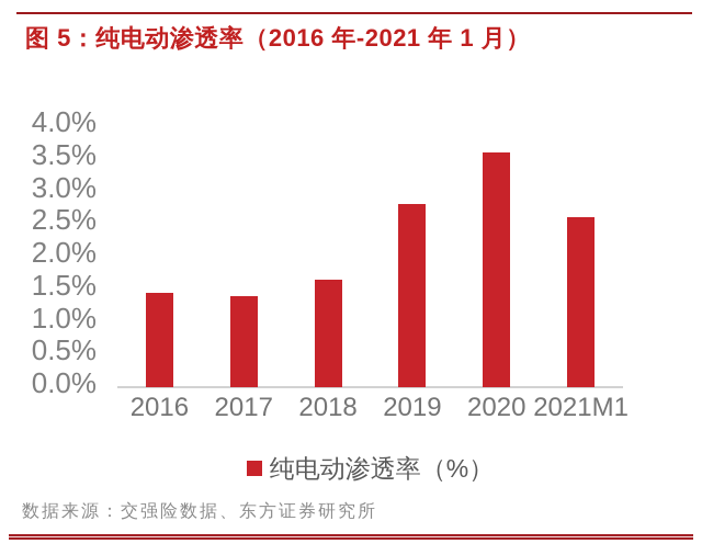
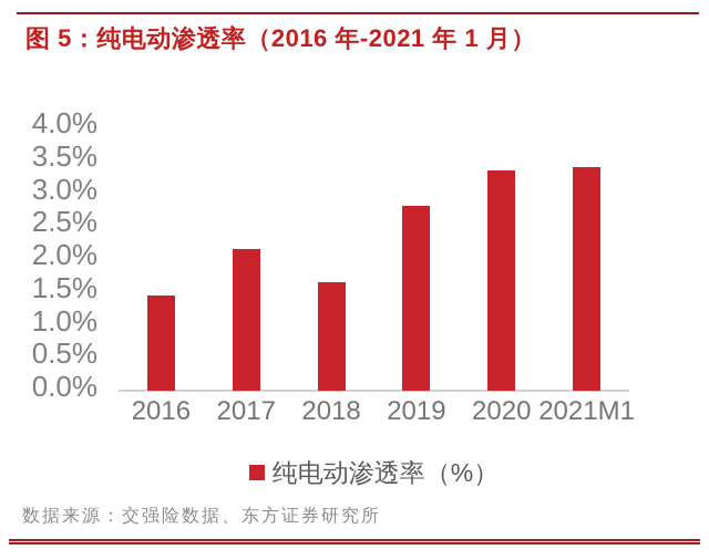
2017: 1.4% -> 2.1%
2020: 3.6% -> 3.4%
2021M1: 2.6% -> 3.4%
